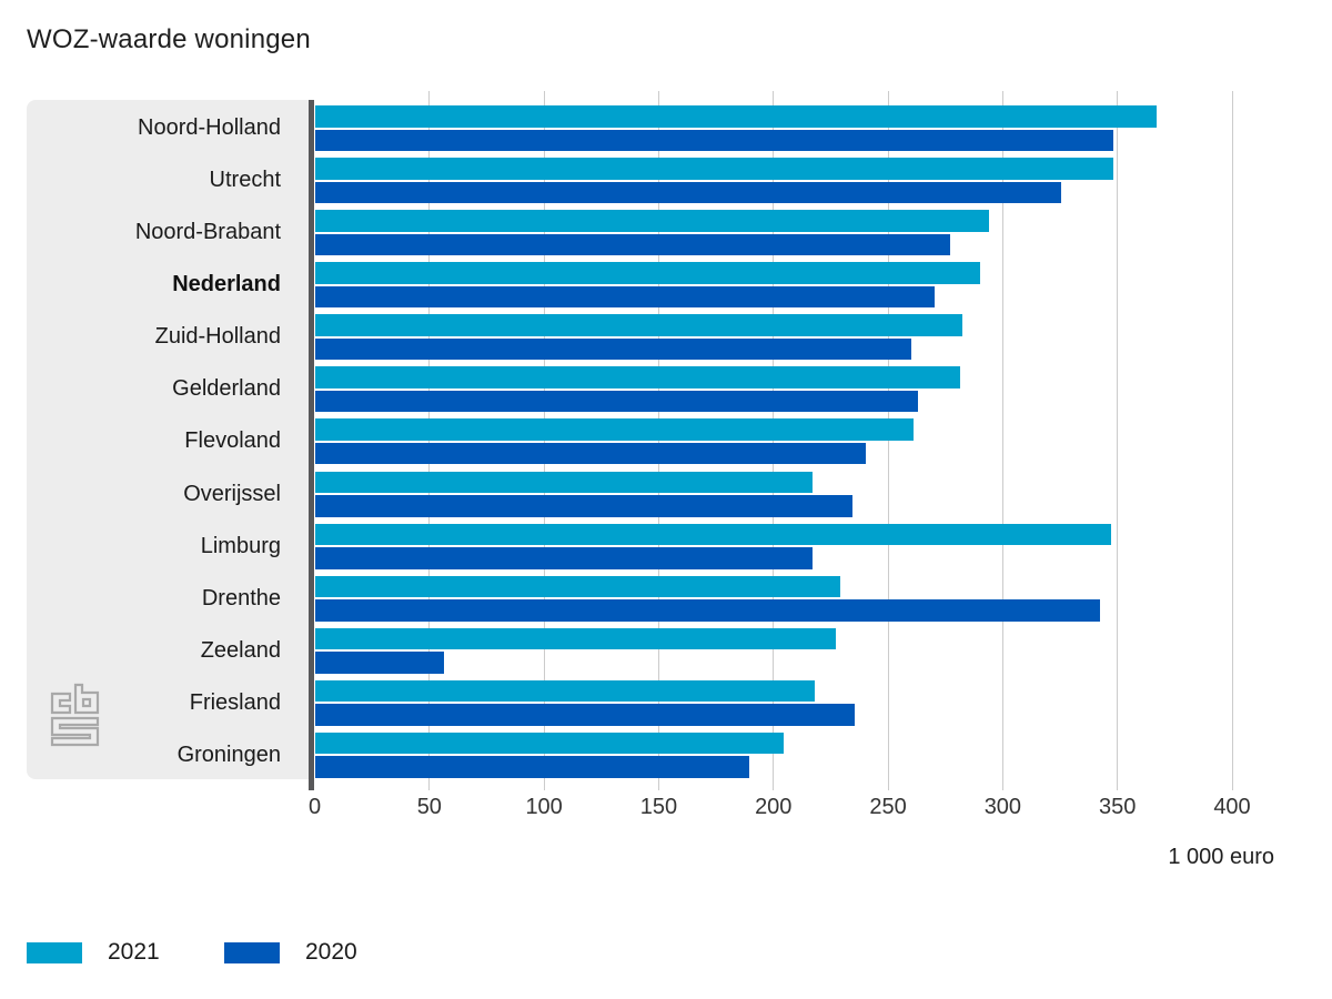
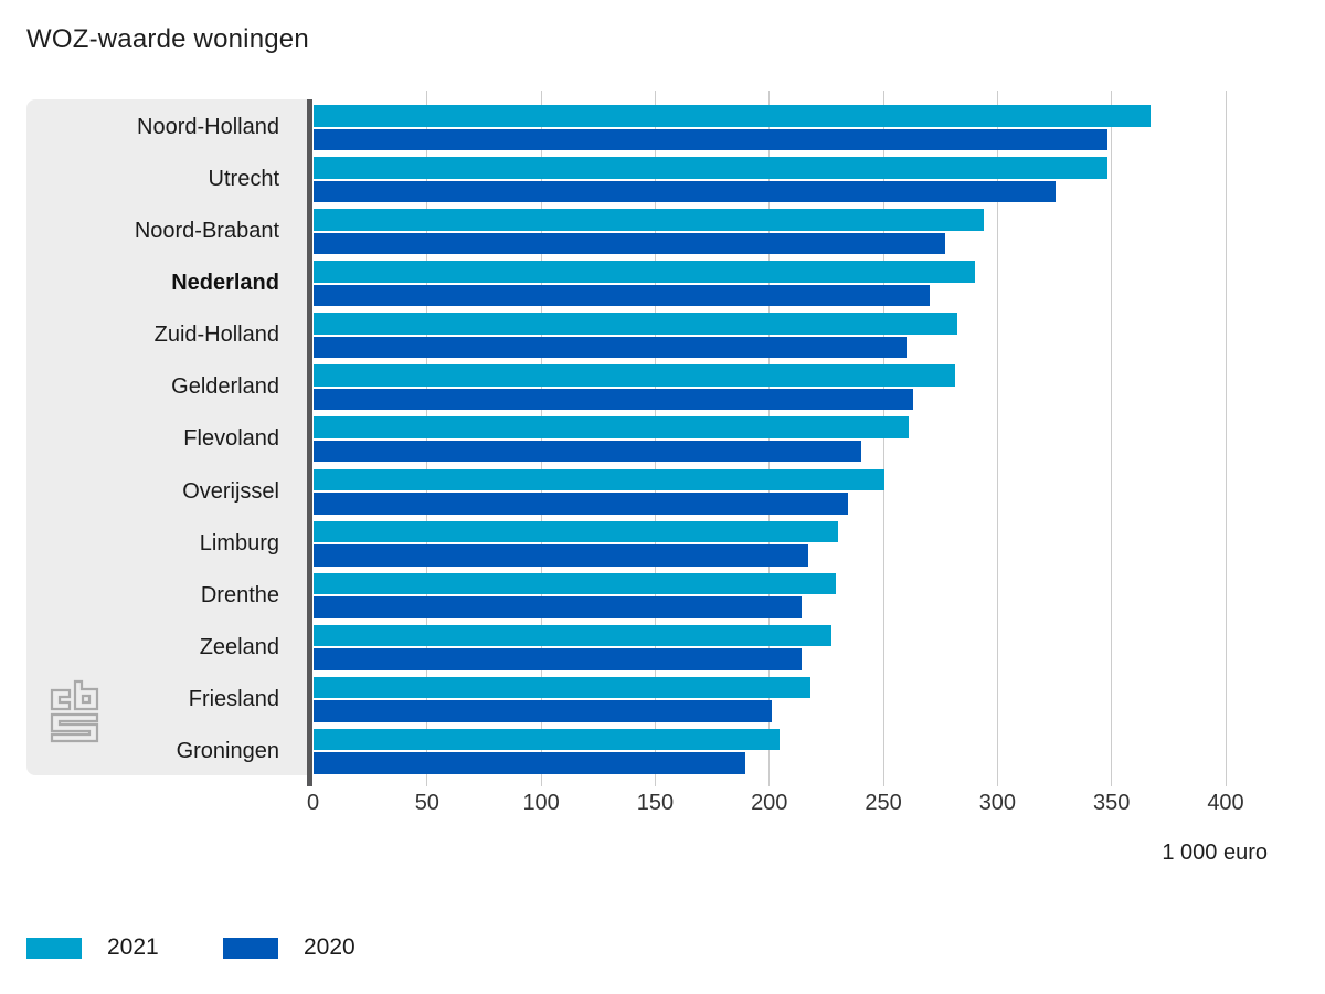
2021/Overijssel: 217 -> 250
2021/Limburg: 347 -> 230
2020/Drenthe: 342 -> 214
2020/Zeeland: 56 -> 214
2020/Friesland: 235 -> 201
